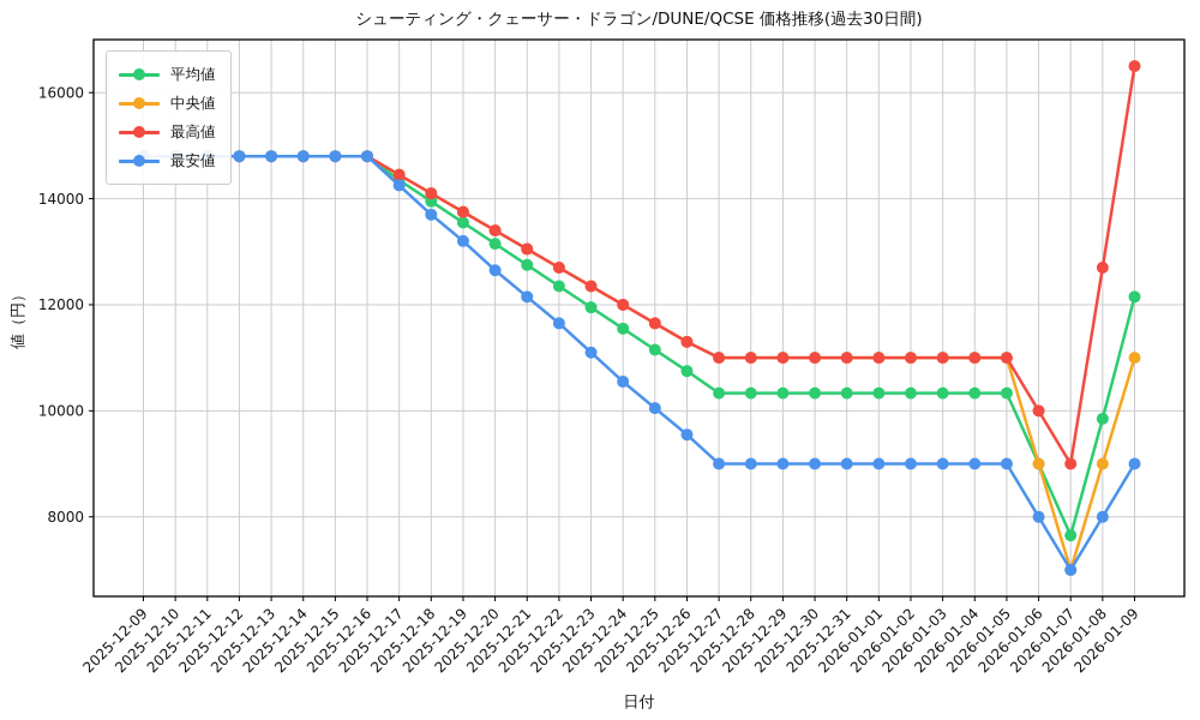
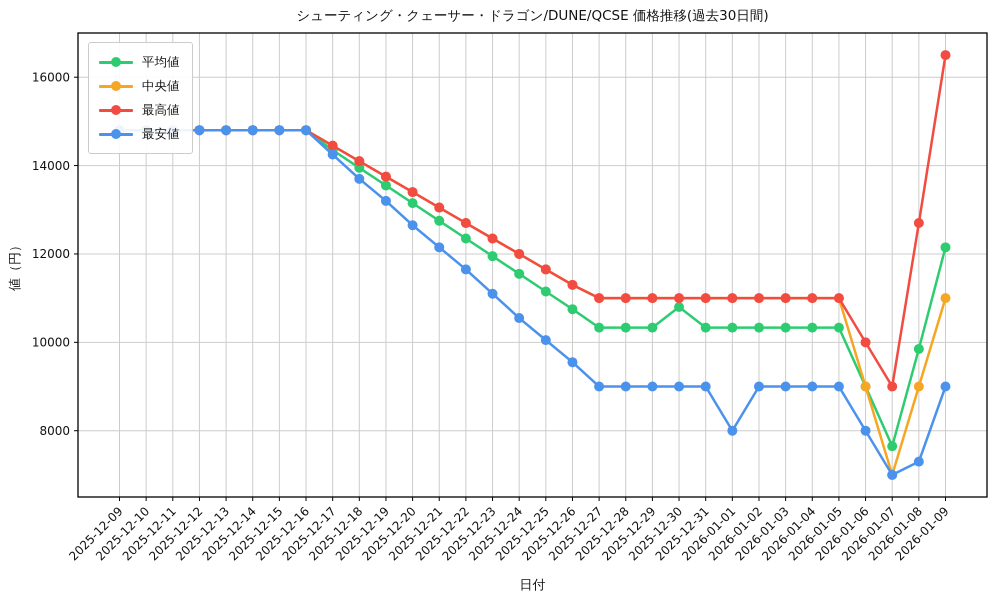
平均値/2025-12-30: 10300 -> 10800
最安値/2026-01-01: 9000 -> 8000
最安値/2026-01-08: 8000 -> 7300
